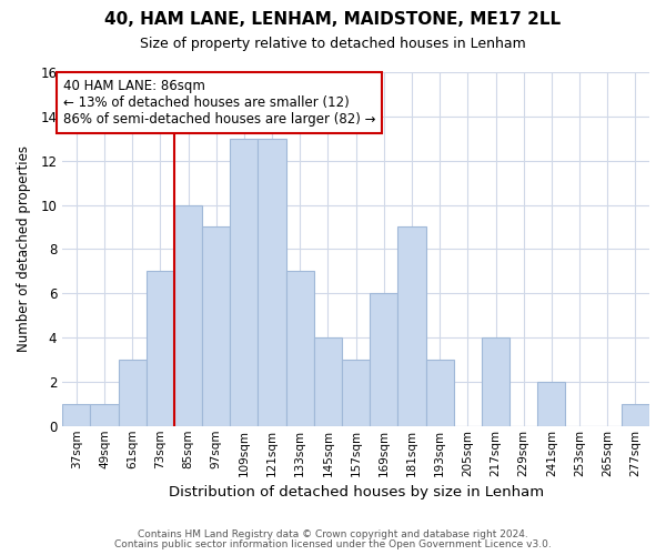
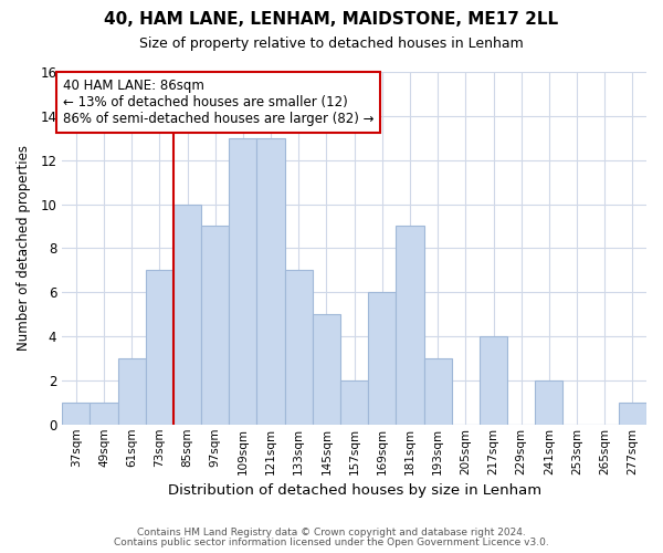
145sqm: 4 -> 5
157sqm: 3 -> 2
